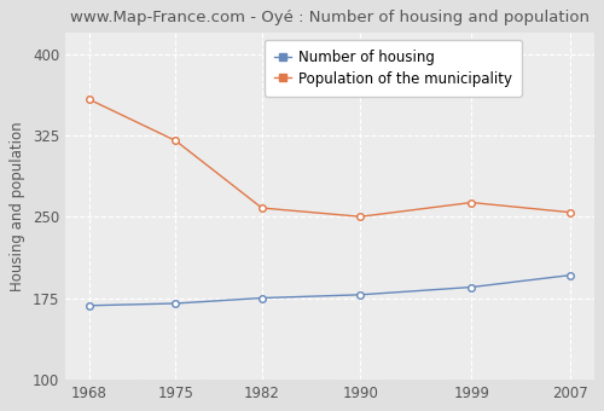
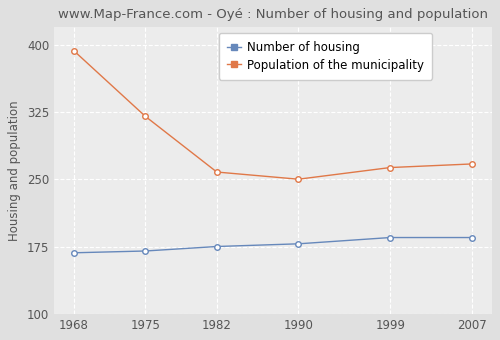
Population of the municipality/1968: 358 -> 393
Number of housing/2007: 196 -> 185
Population of the municipality/2007: 254 -> 267
